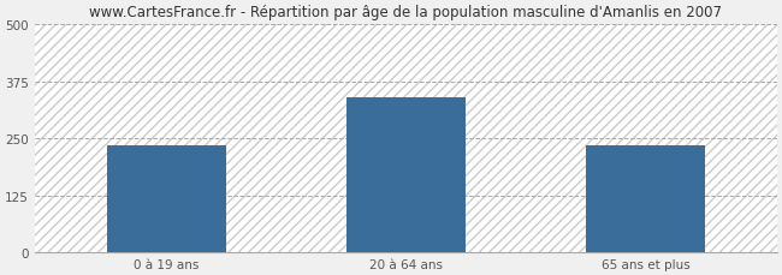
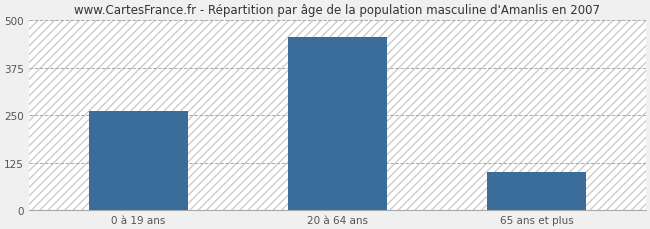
0 à 19 ans: 235 -> 260
20 à 64 ans: 340 -> 455
65 ans et plus: 235 -> 100
